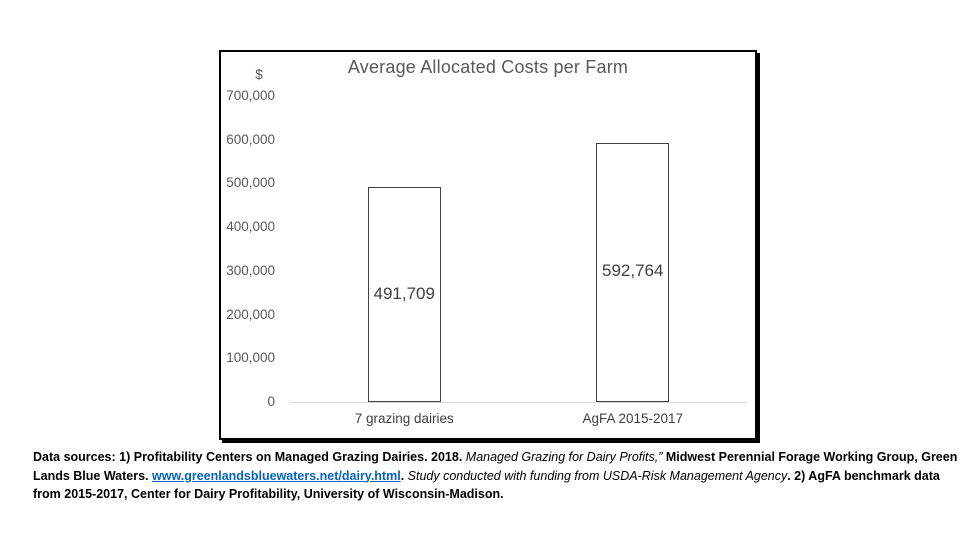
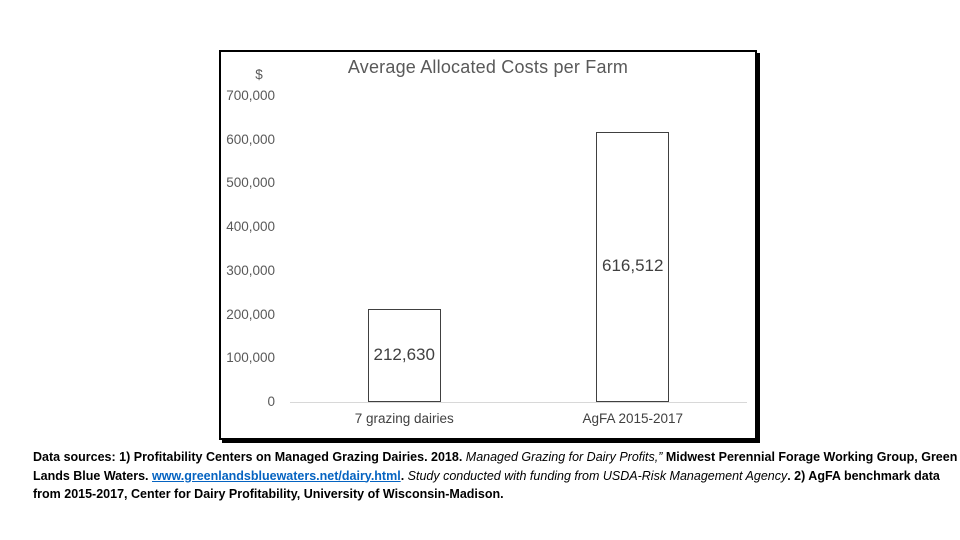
7 grazing dairies: 491,709 -> 212,630
AgFA 2015-2017: 592,764 -> 616,512
